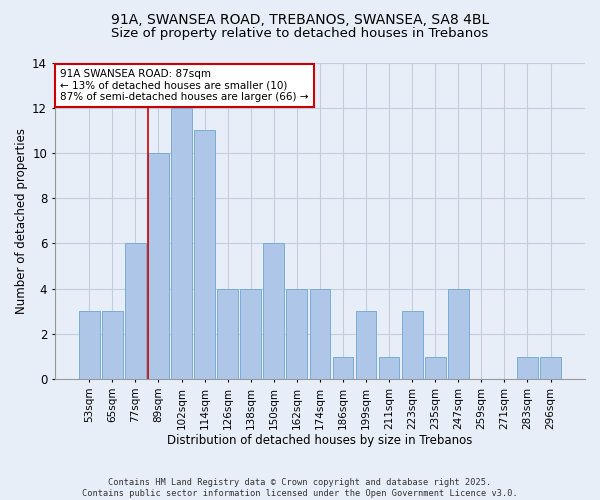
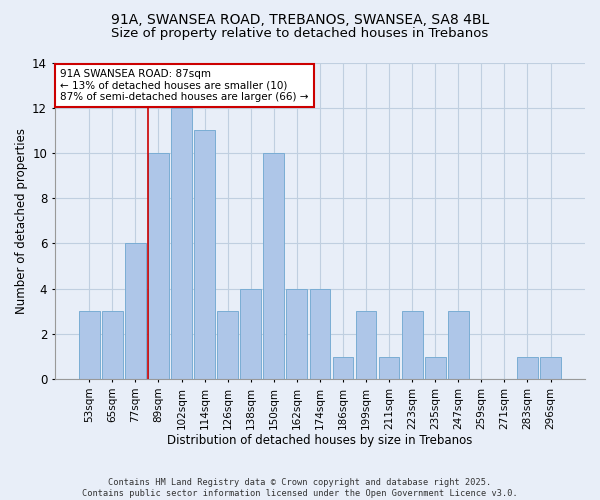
126sqm: 4 -> 3
150sqm: 6 -> 10
247sqm: 4 -> 3
